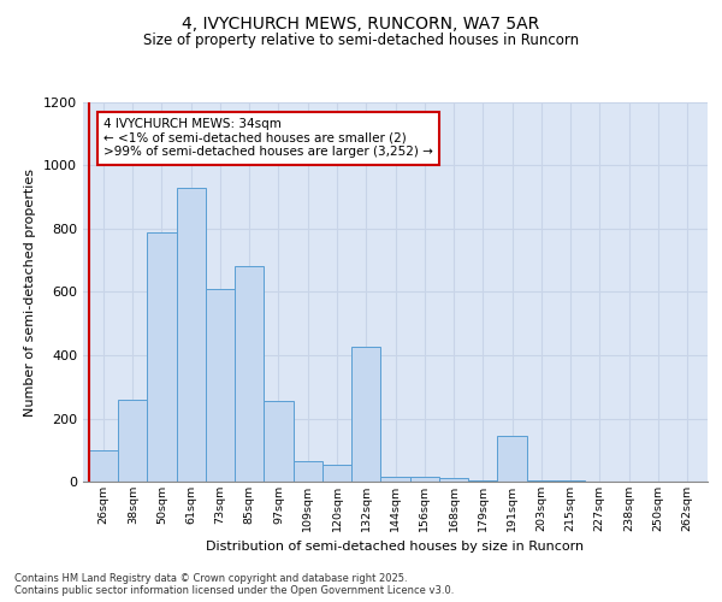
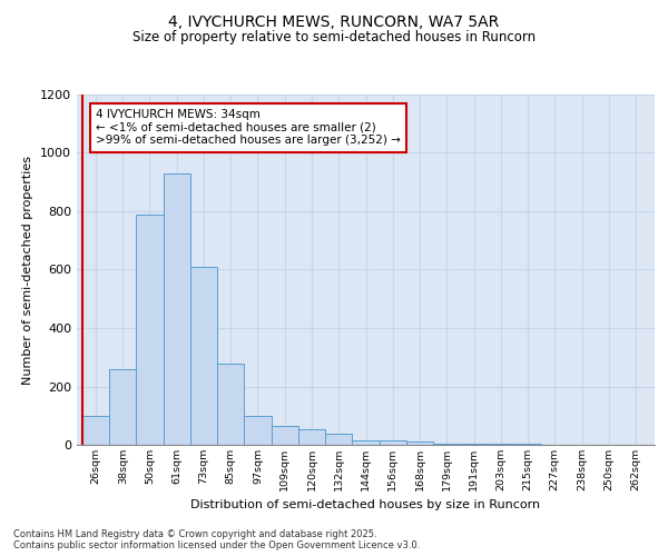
85sqm: 680 -> 280
97sqm: 255 -> 100
132sqm: 425 -> 40
191sqm: 145 -> 5
